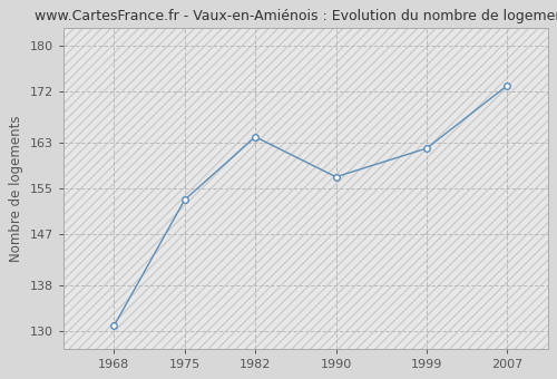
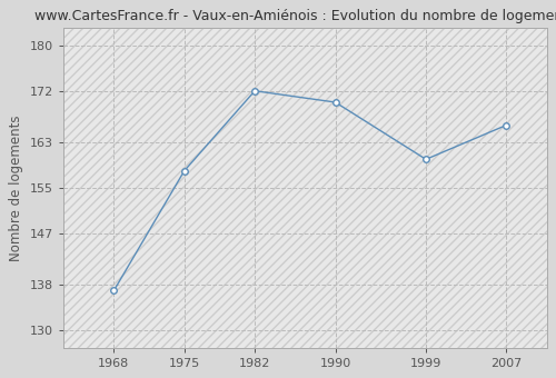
1968: 131 -> 137
1975: 153 -> 158
1982: 164 -> 172
1990: 157 -> 170
1999: 162 -> 160
2007: 173 -> 166
